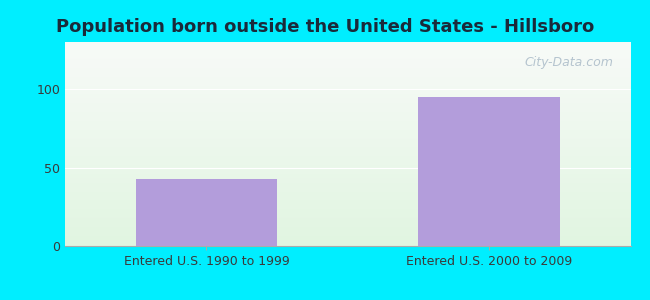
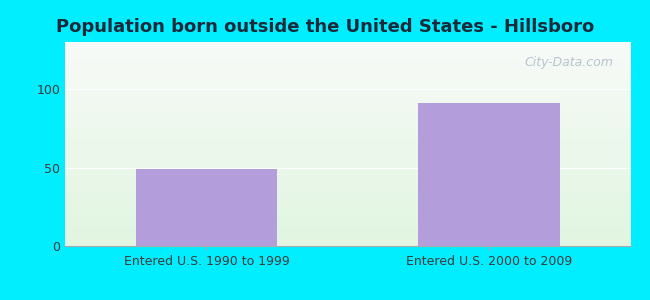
Entered U.S. 1990 to 1999: 43 -> 49
Entered U.S. 2000 to 2009: 95 -> 91
